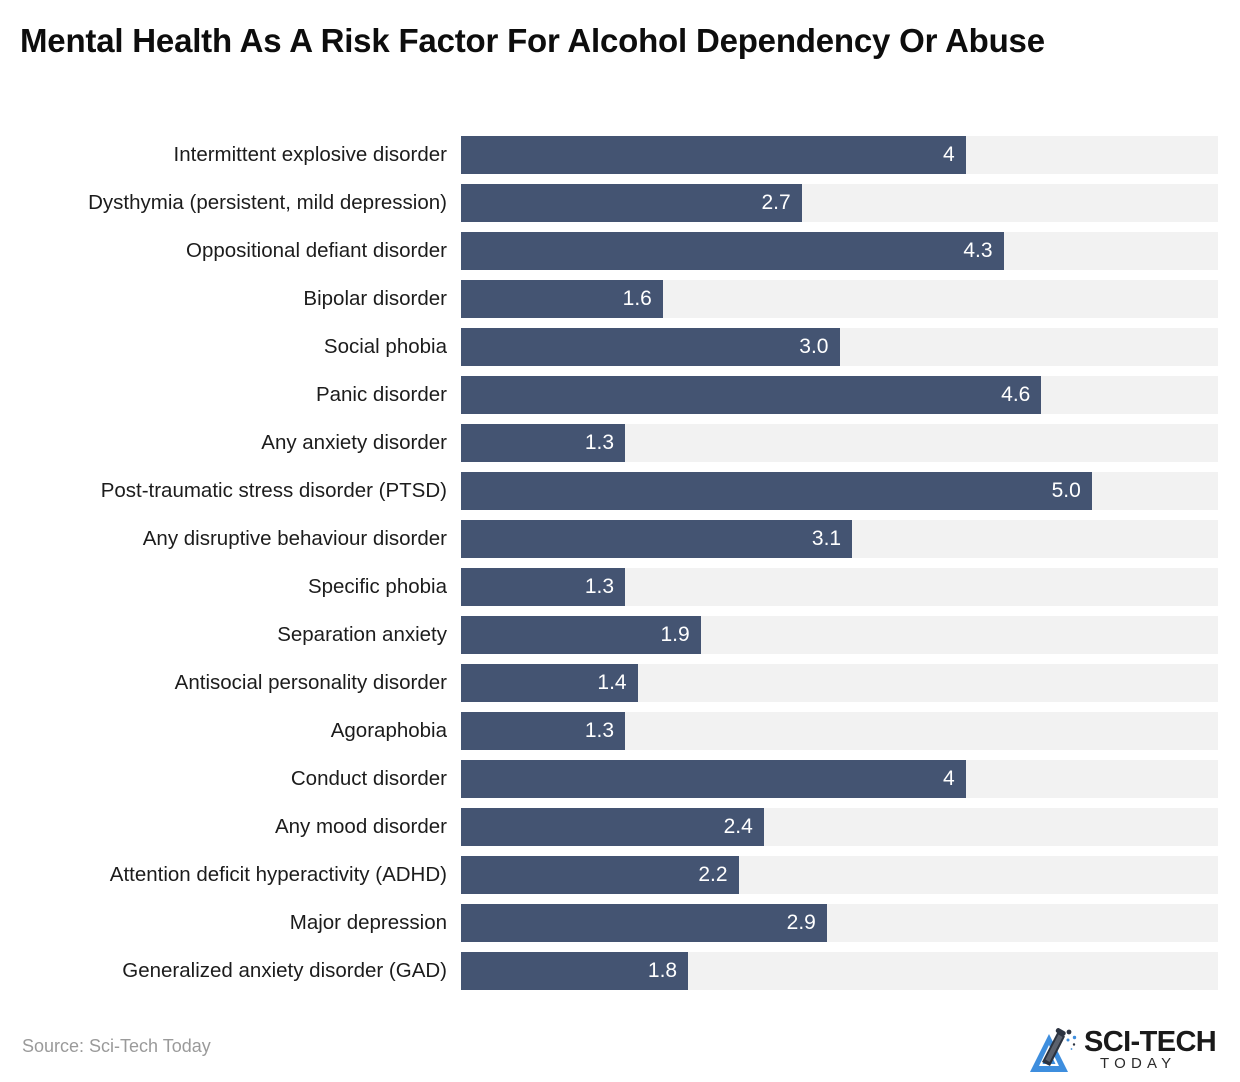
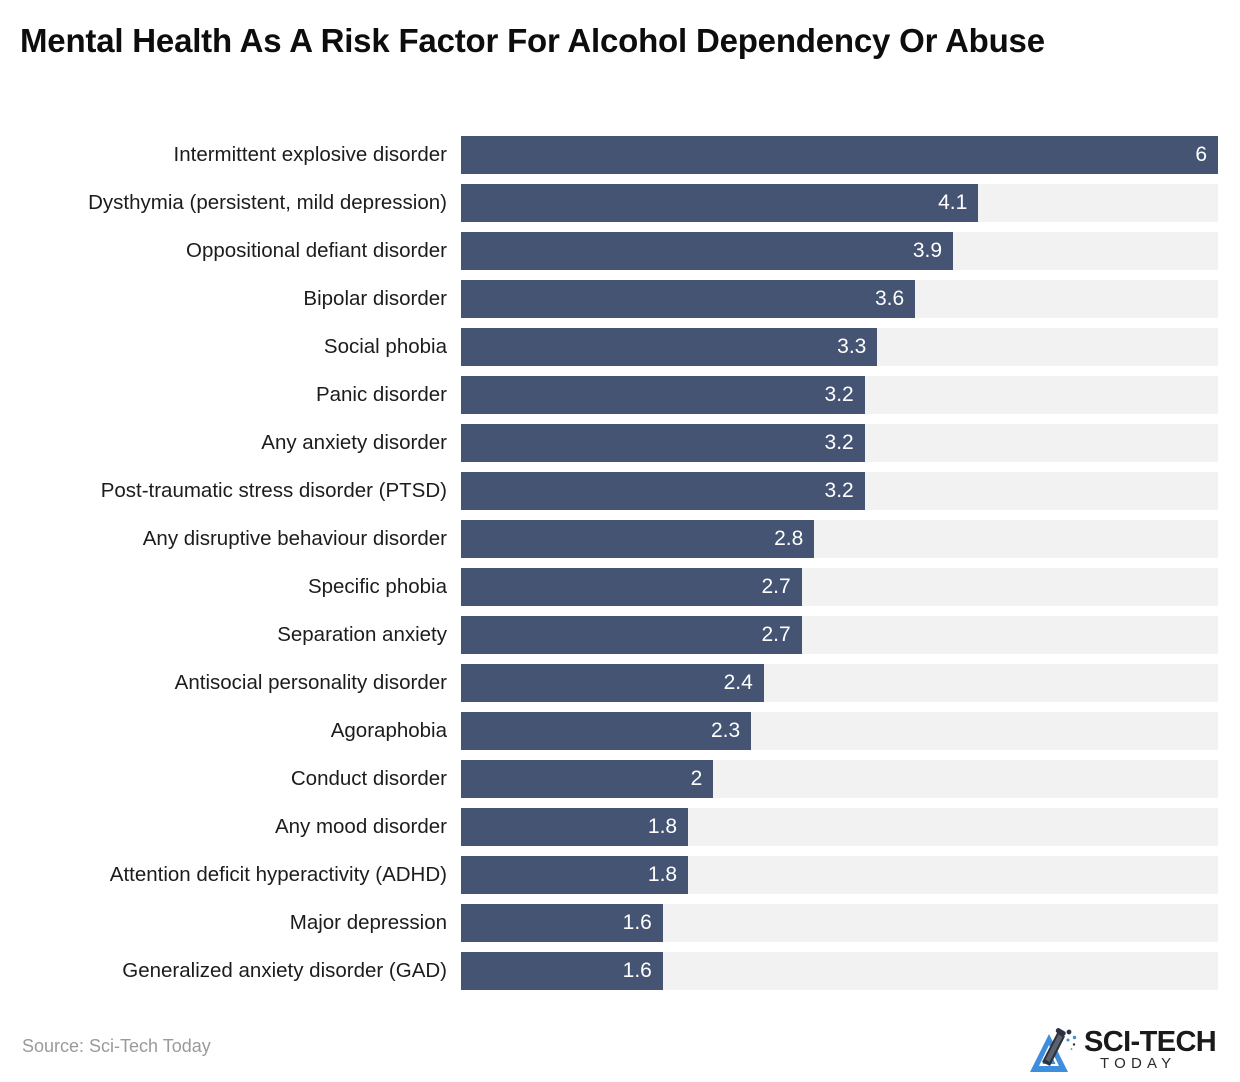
Intermittent explosive disorder: 4 -> 6
Dysthymia (persistent, mild depression): 2.7 -> 4.1
Oppositional defiant disorder: 4.3 -> 3.9
Bipolar disorder: 1.6 -> 3.6
Social phobia: 3.0 -> 3.3
Panic disorder: 4.6 -> 3.2
Any anxiety disorder: 1.3 -> 3.2
Post-traumatic stress disorder (PTSD): 5.0 -> 3.2
Any disruptive behaviour disorder: 3.1 -> 2.8
Specific phobia: 1.3 -> 2.7
Separation anxiety: 1.9 -> 2.7
Antisocial personality disorder: 1.4 -> 2.4
Agoraphobia: 1.3 -> 2.3
Conduct disorder: 4 -> 2
Any mood disorder: 2.4 -> 1.8
Attention deficit hyperactivity (ADHD): 2.2 -> 1.8
Major depression: 2.9 -> 1.6
Generalized anxiety disorder (GAD): 1.8 -> 1.6
